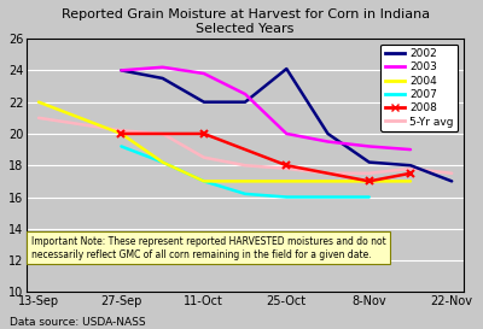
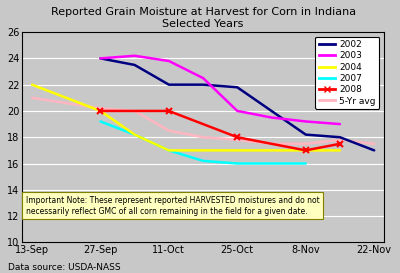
2002/25-Oct: 24.1 -> 21.8
